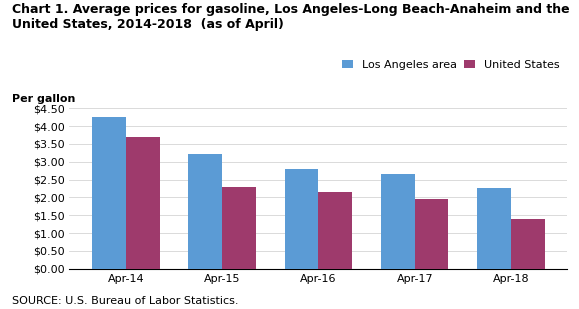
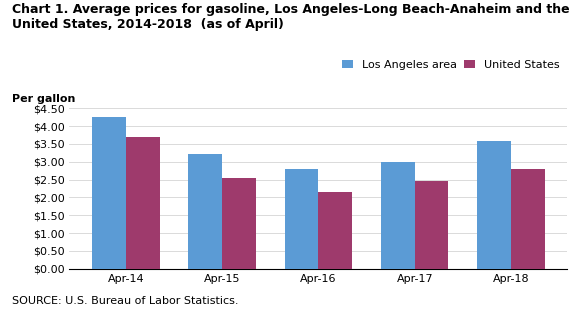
United States/Apr-15: $2.30 -> $2.54
Los Angeles area/Apr-17: $2.65 -> $2.98
United States/Apr-17: $1.95 -> $2.47
Los Angeles area/Apr-18: $2.25 -> $3.58
United States/Apr-18: $1.40 -> $2.79
